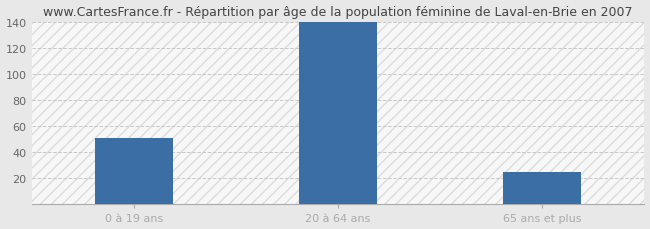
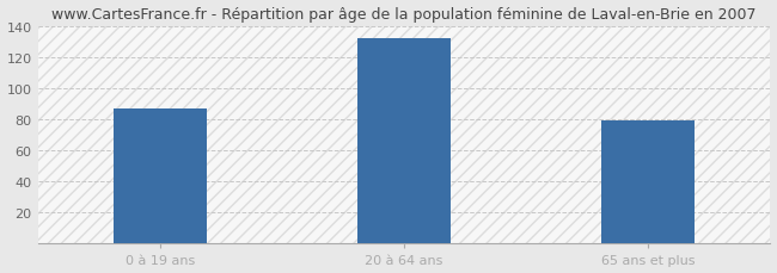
0 à 19 ans: 51 -> 87
20 à 64 ans: 140 -> 132
65 ans et plus: 25 -> 79
